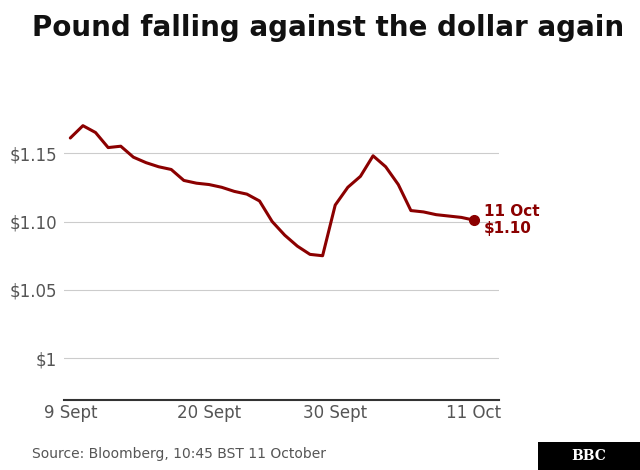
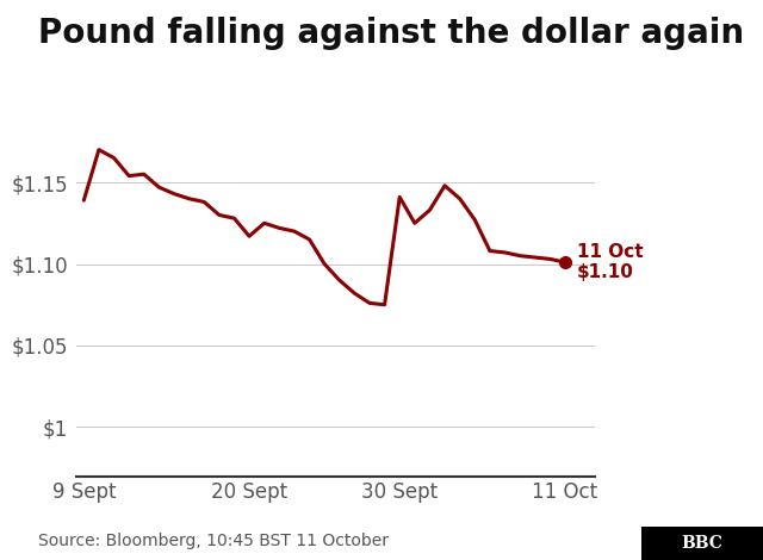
9 Sept: $1.161 -> $1.139
20 Sept: $1.127 -> $1.117
30 Sept: $1.112 -> $1.141
